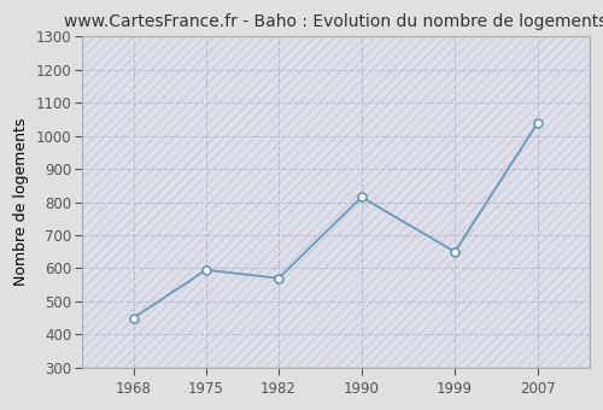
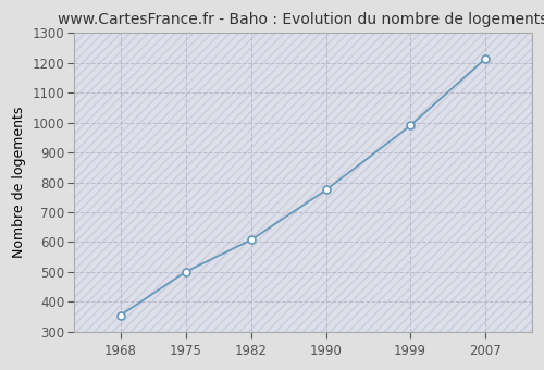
1968: 450 -> 355
1975: 595 -> 501
1982: 570 -> 608
1990: 815 -> 775
1999: 650 -> 990
2007: 1040 -> 1214
